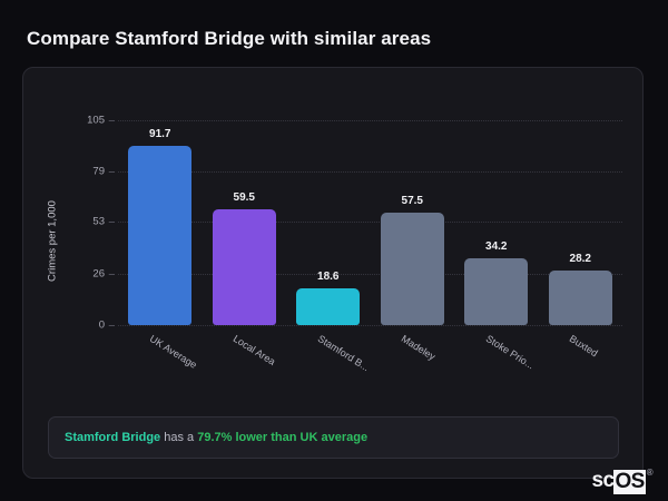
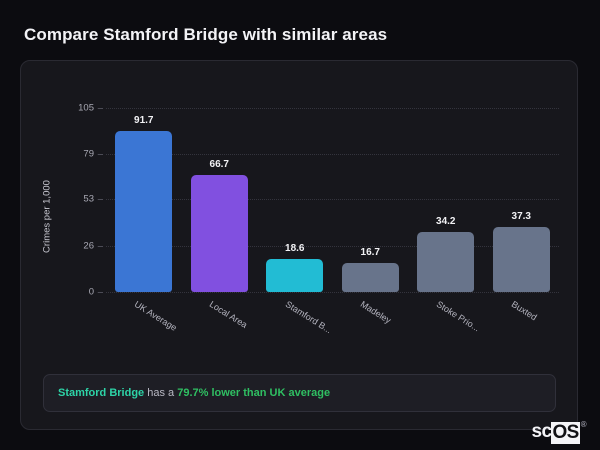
Local Area: 59.5 -> 66.7
Madeley: 57.5 -> 16.7
Buxted: 28.2 -> 37.3
